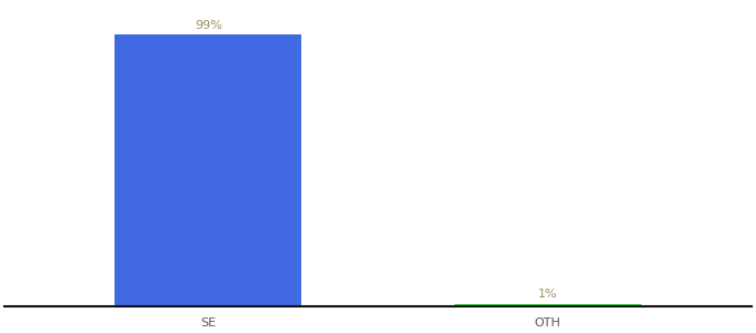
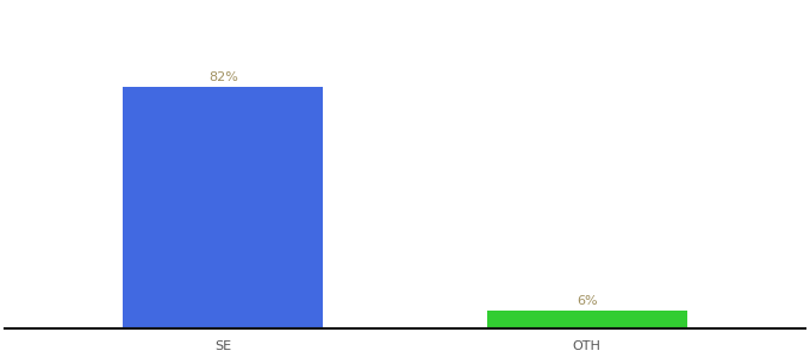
SE: 99% -> 82%
OTH: 1% -> 6%
